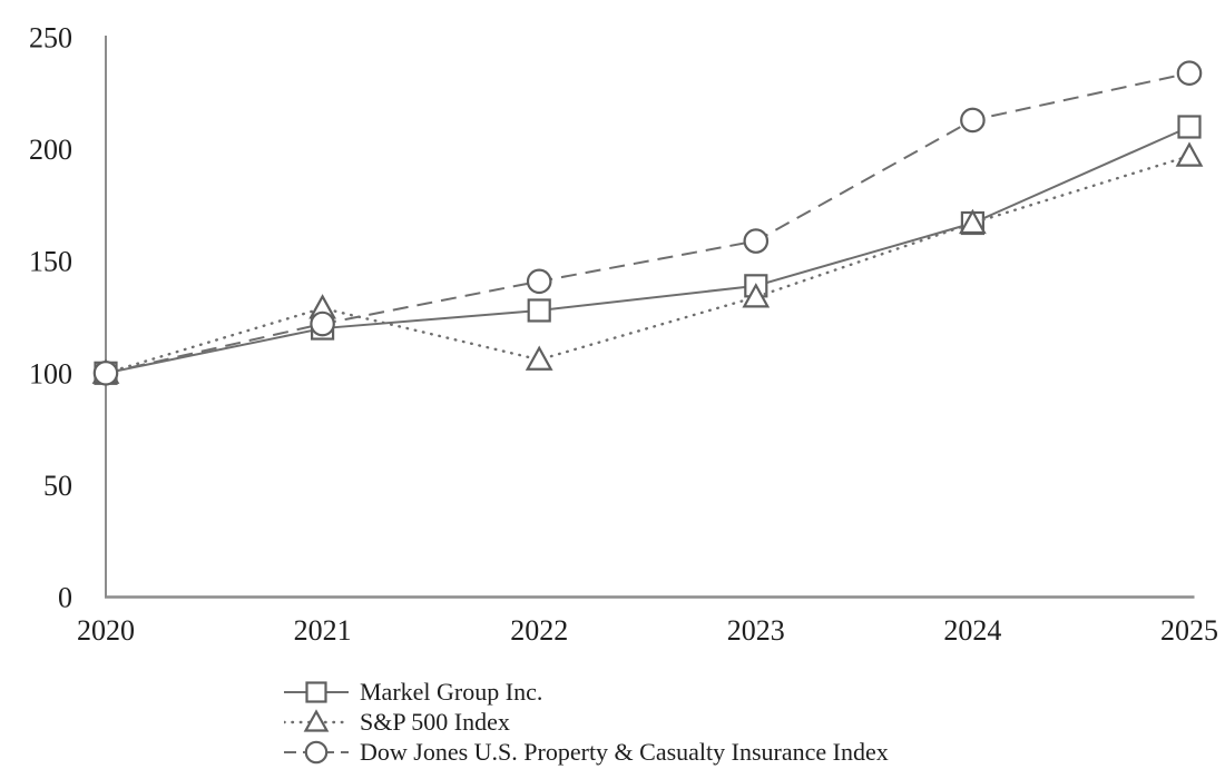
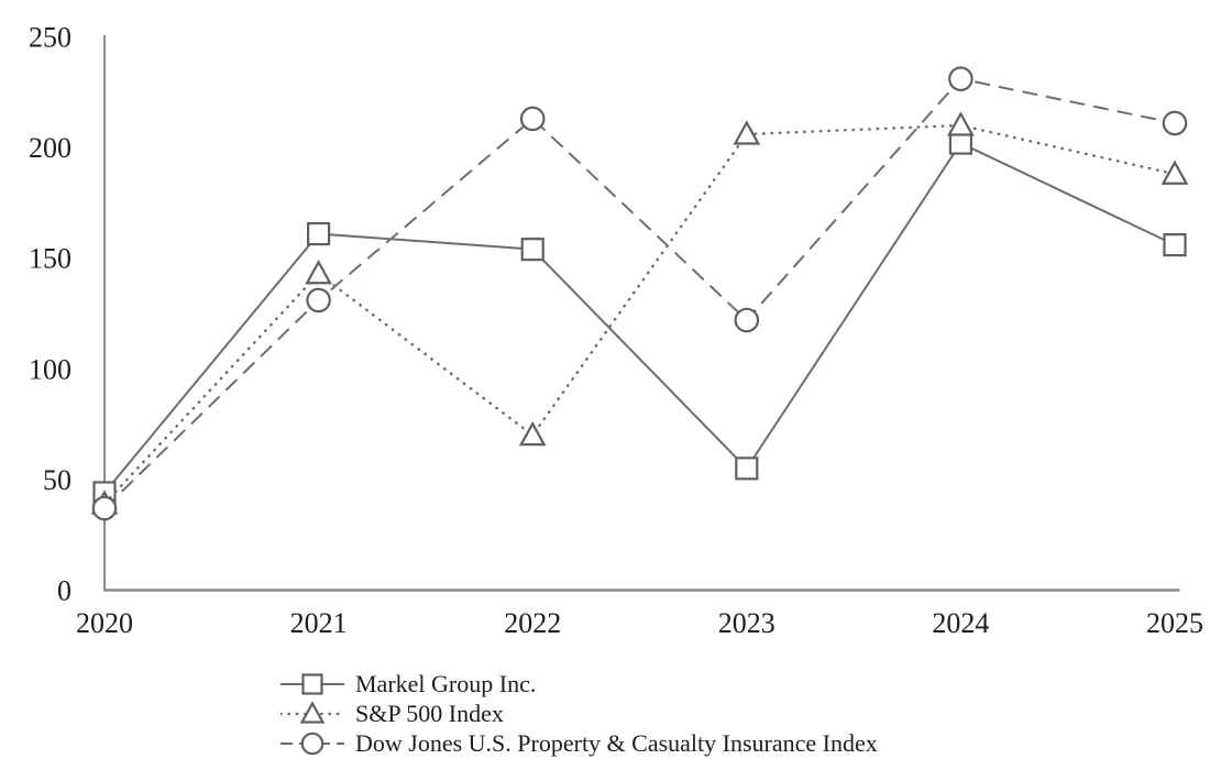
Markel Group Inc./2020: 100 -> 44
S&P 500 Index/2020: 100 -> 39
Dow Jones U.S. Property & Casualty Insurance Index/2020: 100 -> 37
Markel Group Inc./2021: 120 -> 161
S&P 500 Index/2021: 129 -> 143
Dow Jones U.S. Property & Casualty Insurance Index/2021: 122 -> 131
Markel Group Inc./2022: 128 -> 154
S&P 500 Index/2022: 106 -> 70
Dow Jones U.S. Property & Casualty Insurance Index/2022: 141 -> 213
Markel Group Inc./2023: 139 -> 55
S&P 500 Index/2023: 134 -> 206
Dow Jones U.S. Property & Casualty Insurance Index/2023: 159 -> 122
Markel Group Inc./2024: 167 -> 202
S&P 500 Index/2024: 167 -> 210
Dow Jones U.S. Property & Casualty Insurance Index/2024: 213 -> 231
Markel Group Inc./2025: 210 -> 156
S&P 500 Index/2025: 197 -> 188
Dow Jones U.S. Property & Casualty Insurance Index/2025: 234 -> 211
